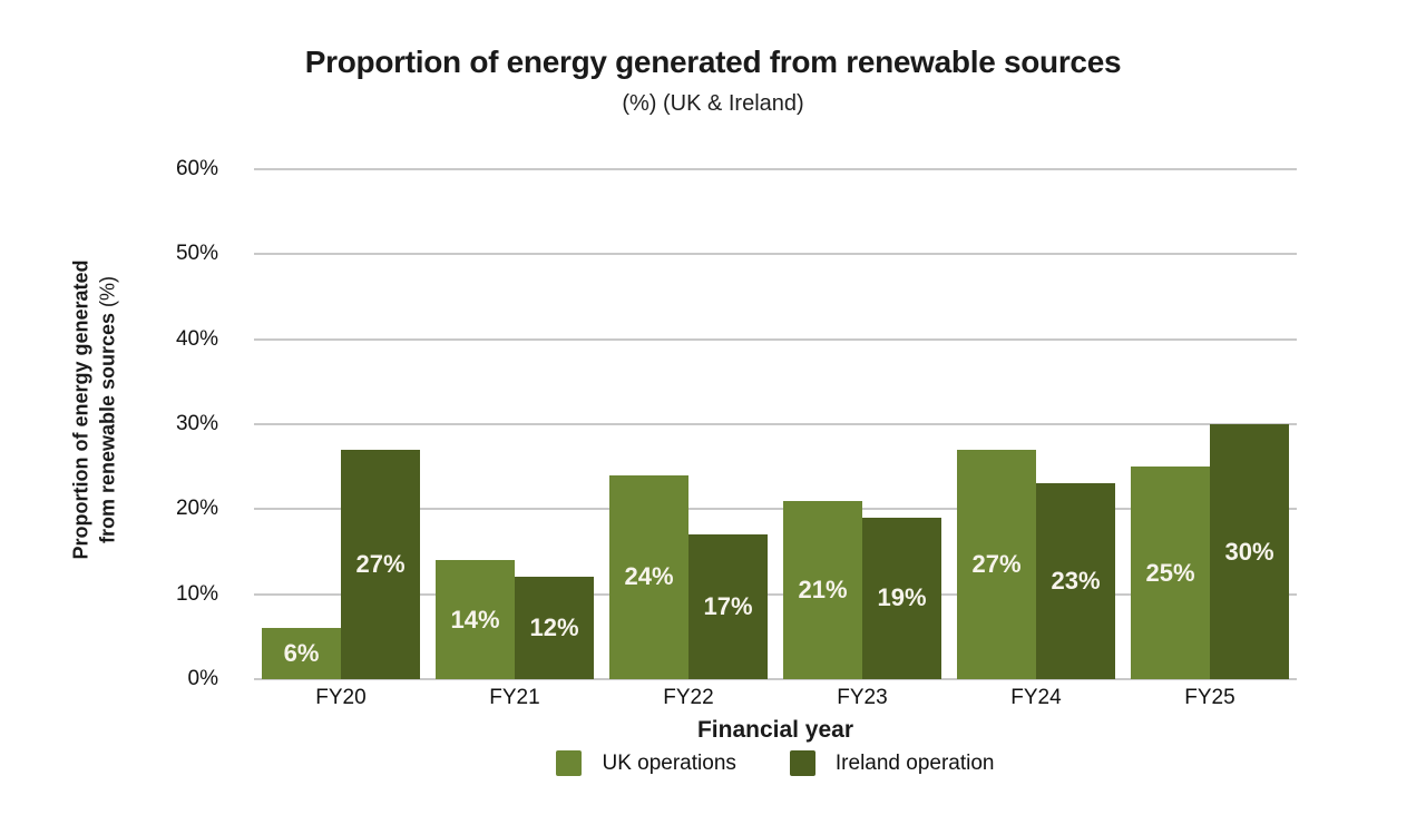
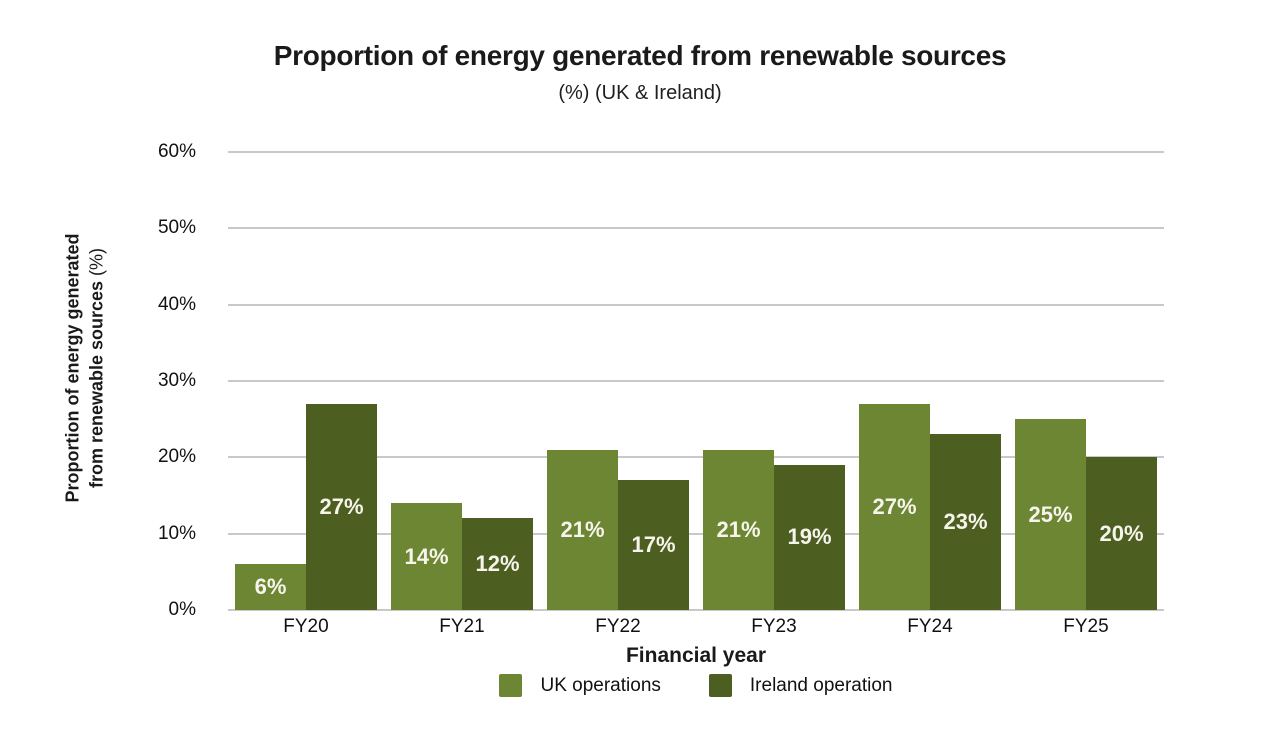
UK operations/FY22: 24% -> 21%
Ireland operation/FY25: 30% -> 20%
